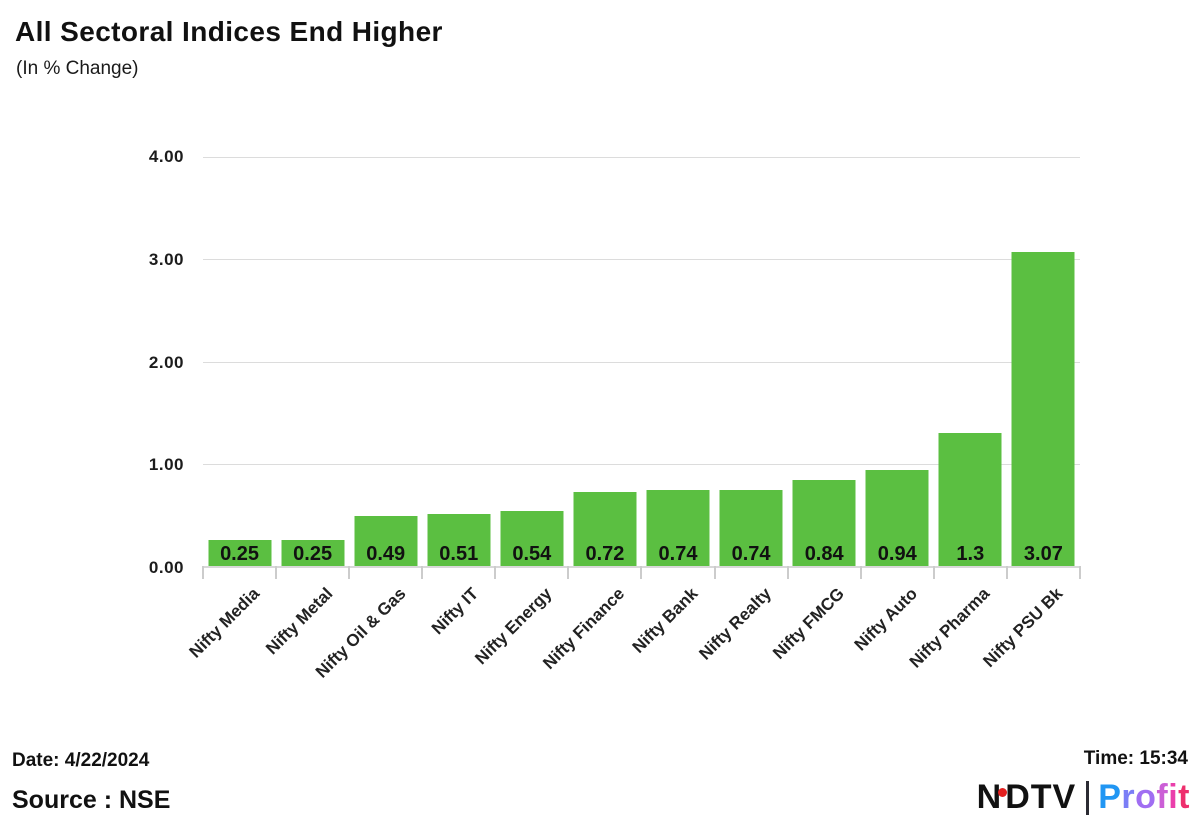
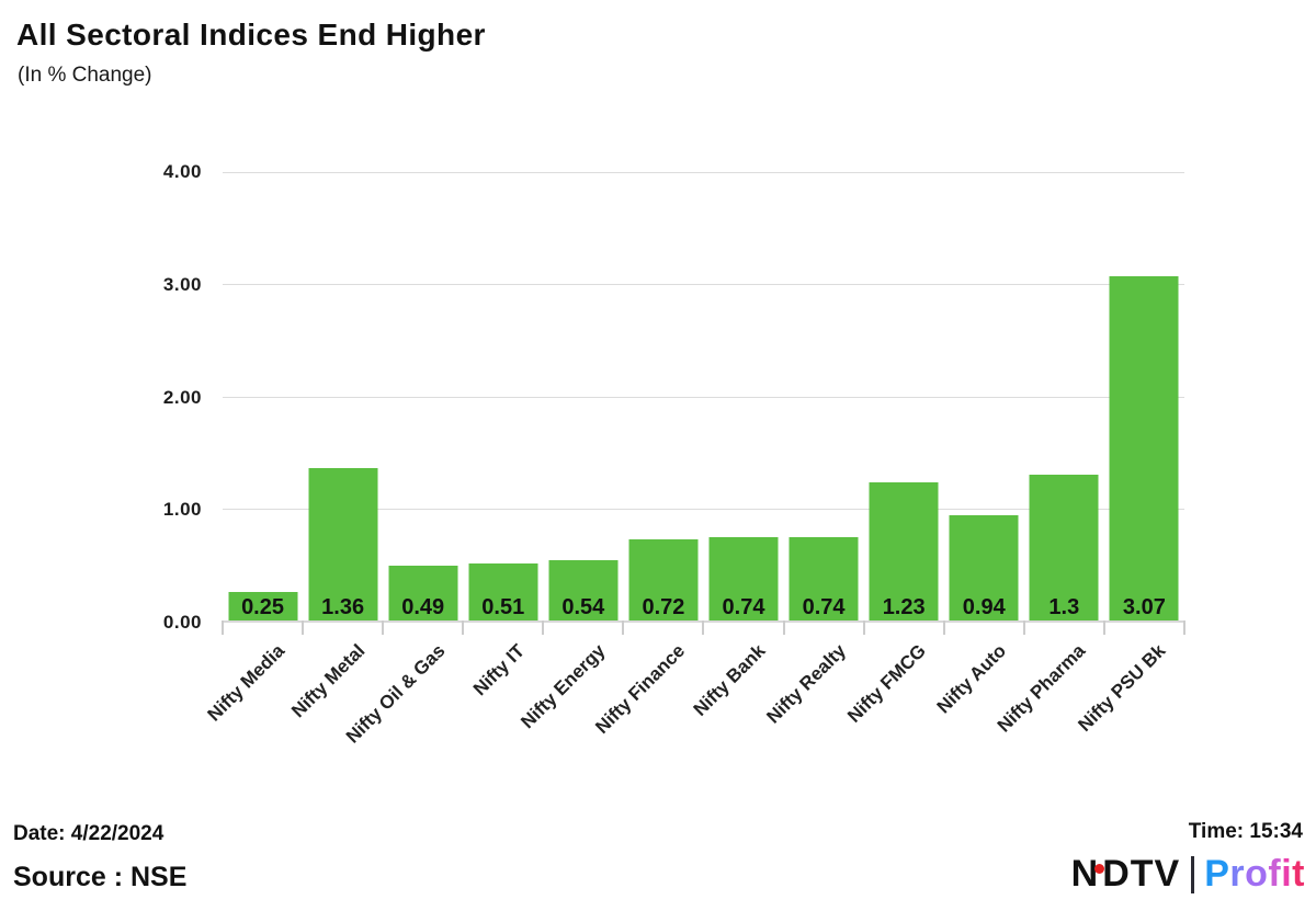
Nifty Metal: 0.25 -> 1.36
Nifty FMCG: 0.84 -> 1.23
